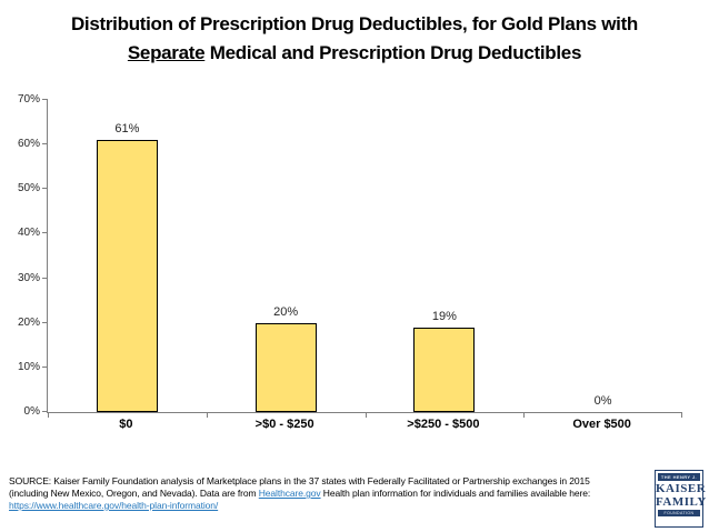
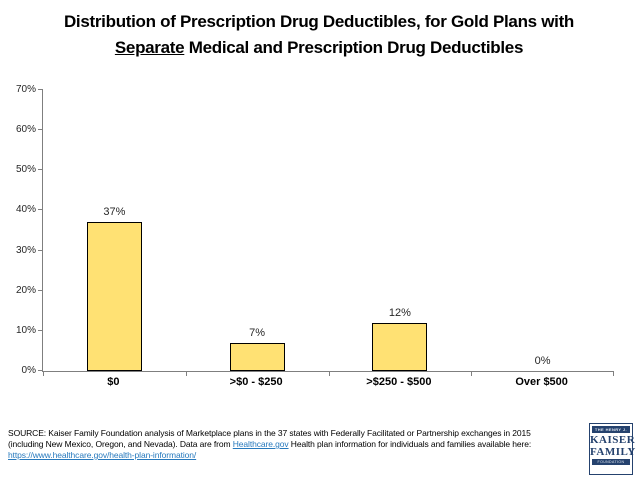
$0: 61% -> 37%
>$0 - $250: 20% -> 7%
>$250 - $500: 19% -> 12%
